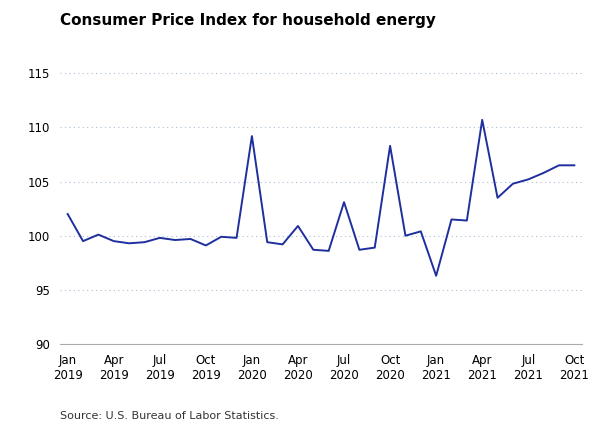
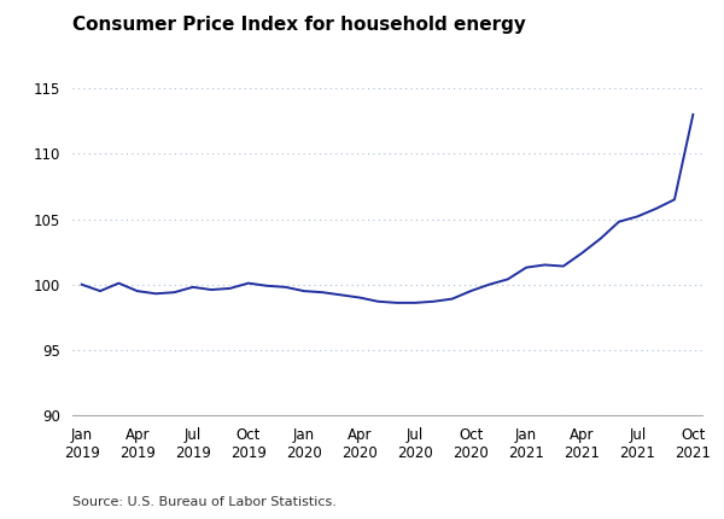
Jan 2019: 102.0 -> 100.0
Oct 2019: 99.1 -> 100.1
Jan 2020: 109.2 -> 99.5
Apr 2020: 100.9 -> 99.0
Jul 2020: 103.1 -> 98.6
Oct 2020: 108.3 -> 99.5
Jan 2021: 96.3 -> 101.3
Apr 2021: 110.7 -> 102.4
Oct 2021: 106.5 -> 113.0
